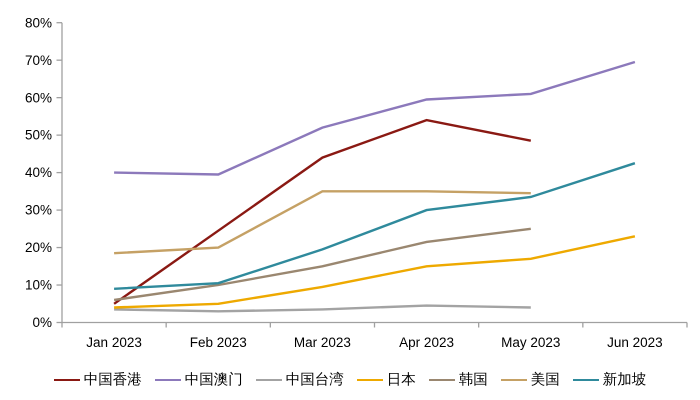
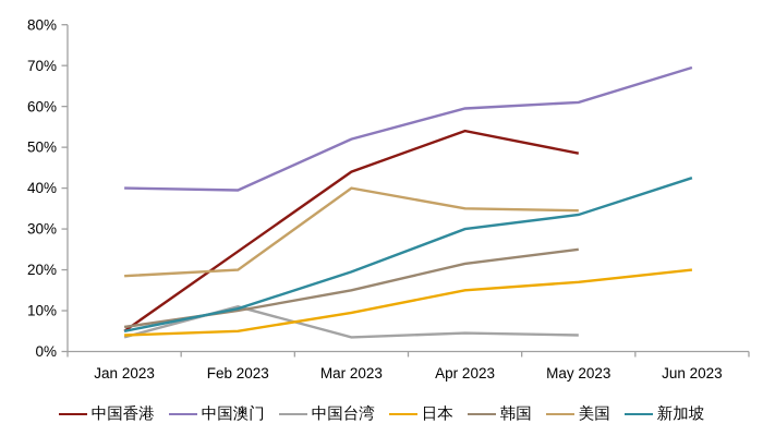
新加坡/Jan 2023: 9% -> 5%
中国台湾/Feb 2023: 3% -> 11%
美国/Mar 2023: 35% -> 40%
日本/Jun 2023: 23% -> 20%
